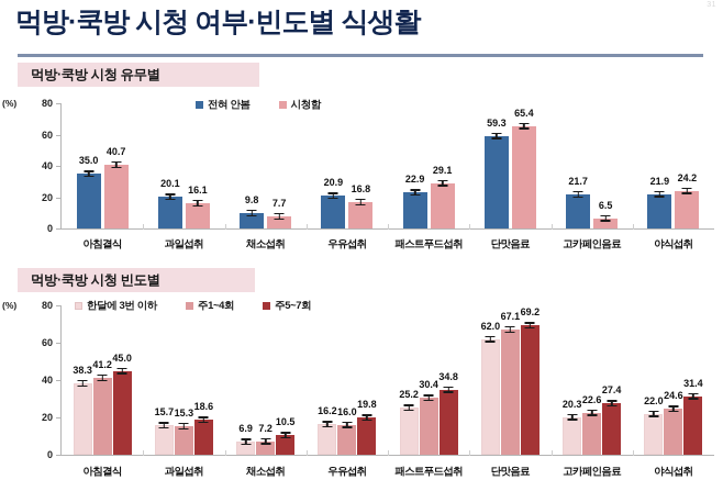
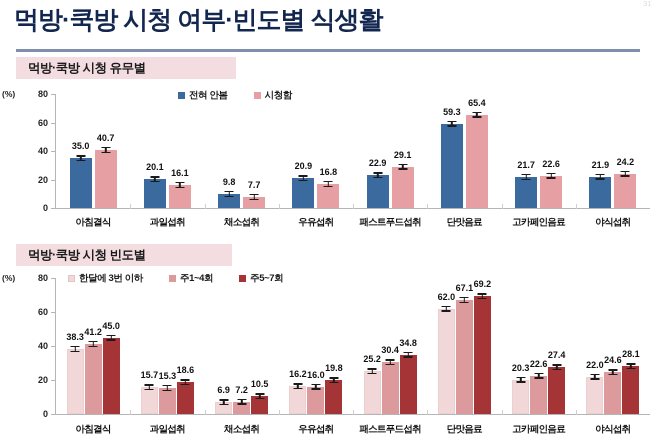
먹방·쿡방 시청 유무별/시청함/고카페인음료: 6.5 -> 22.6
먹방·쿡방 시청 빈도별/주5~7회/야식섭취: 31.4 -> 28.1
